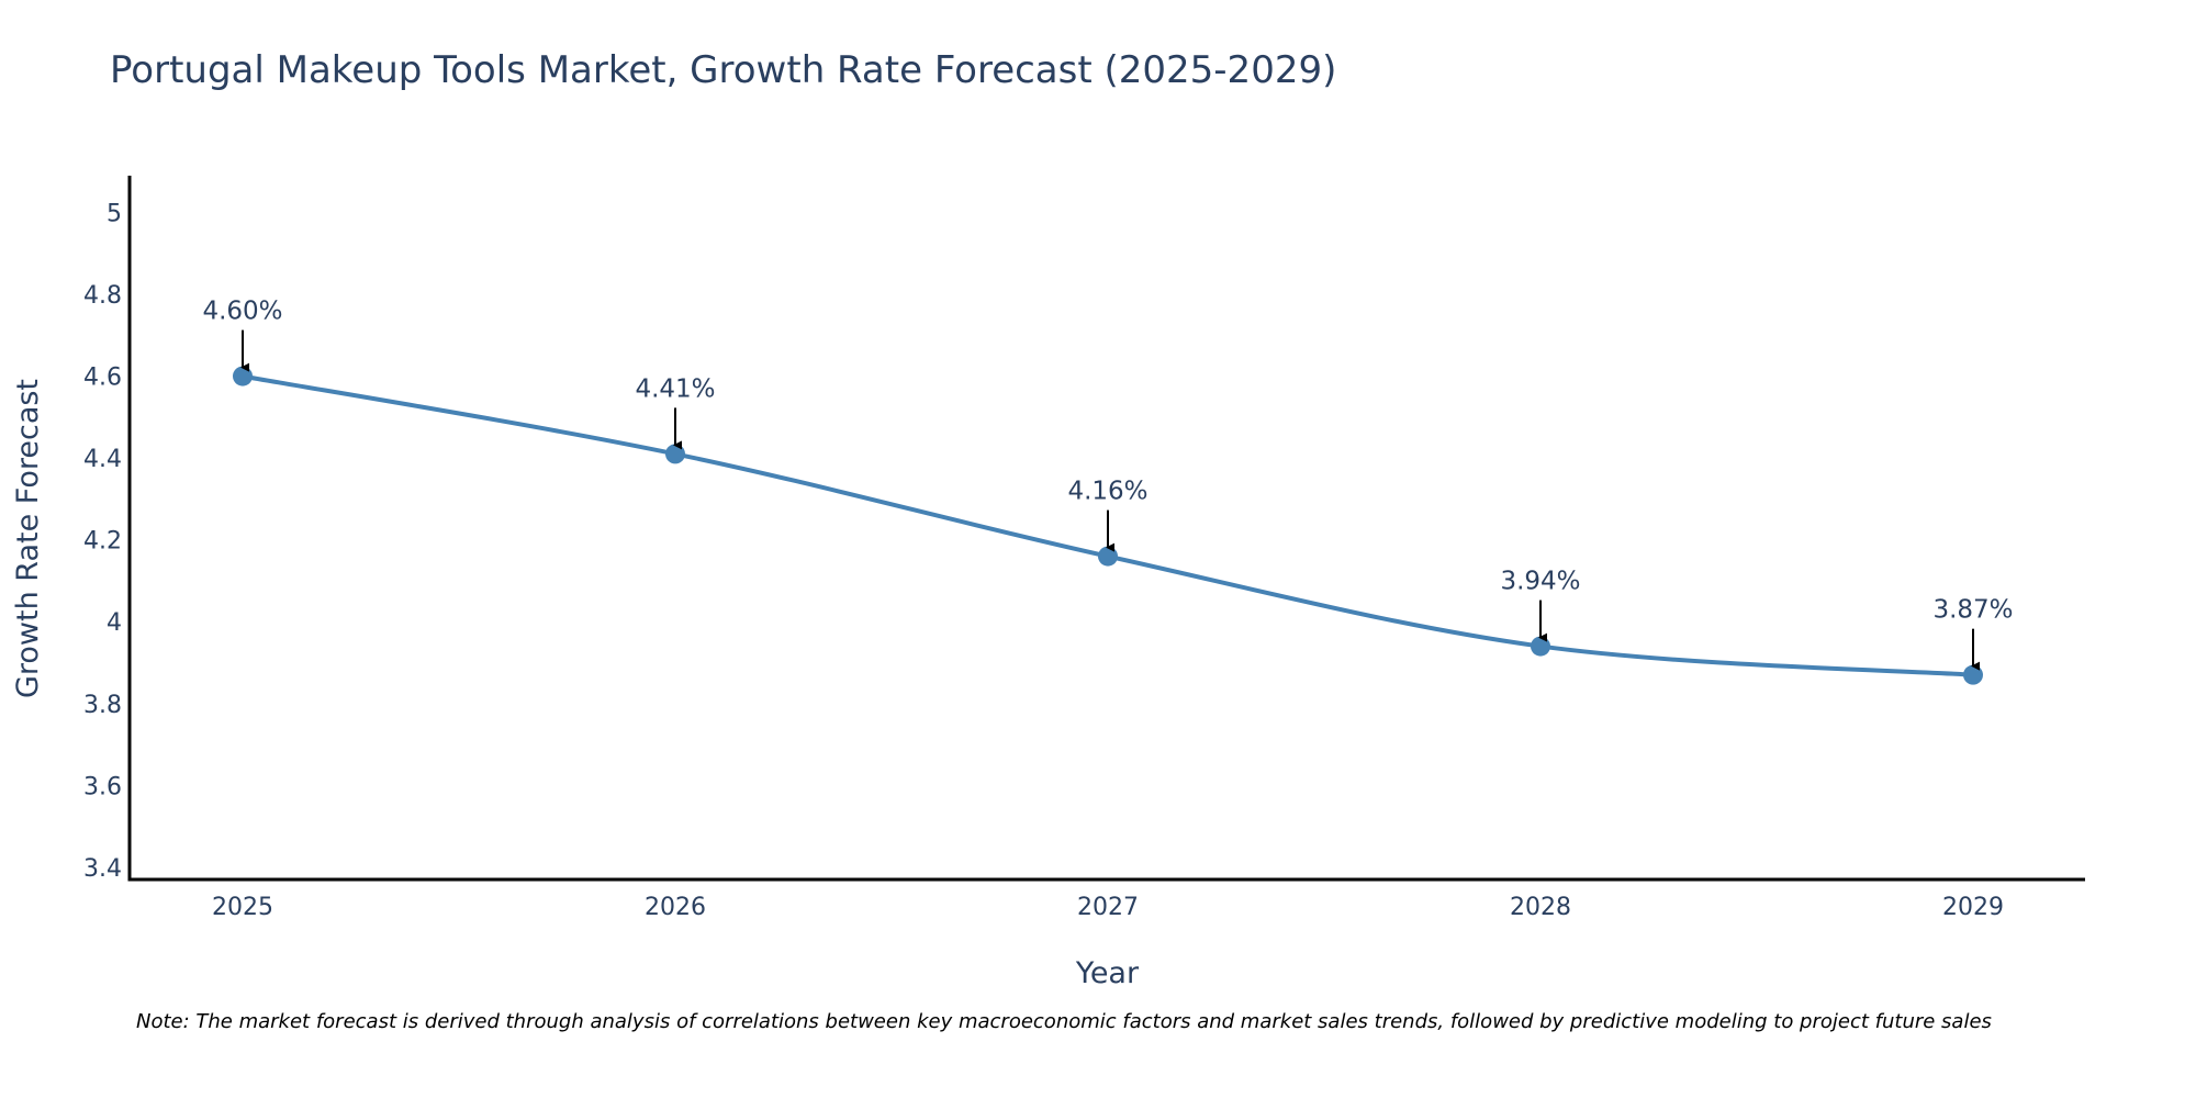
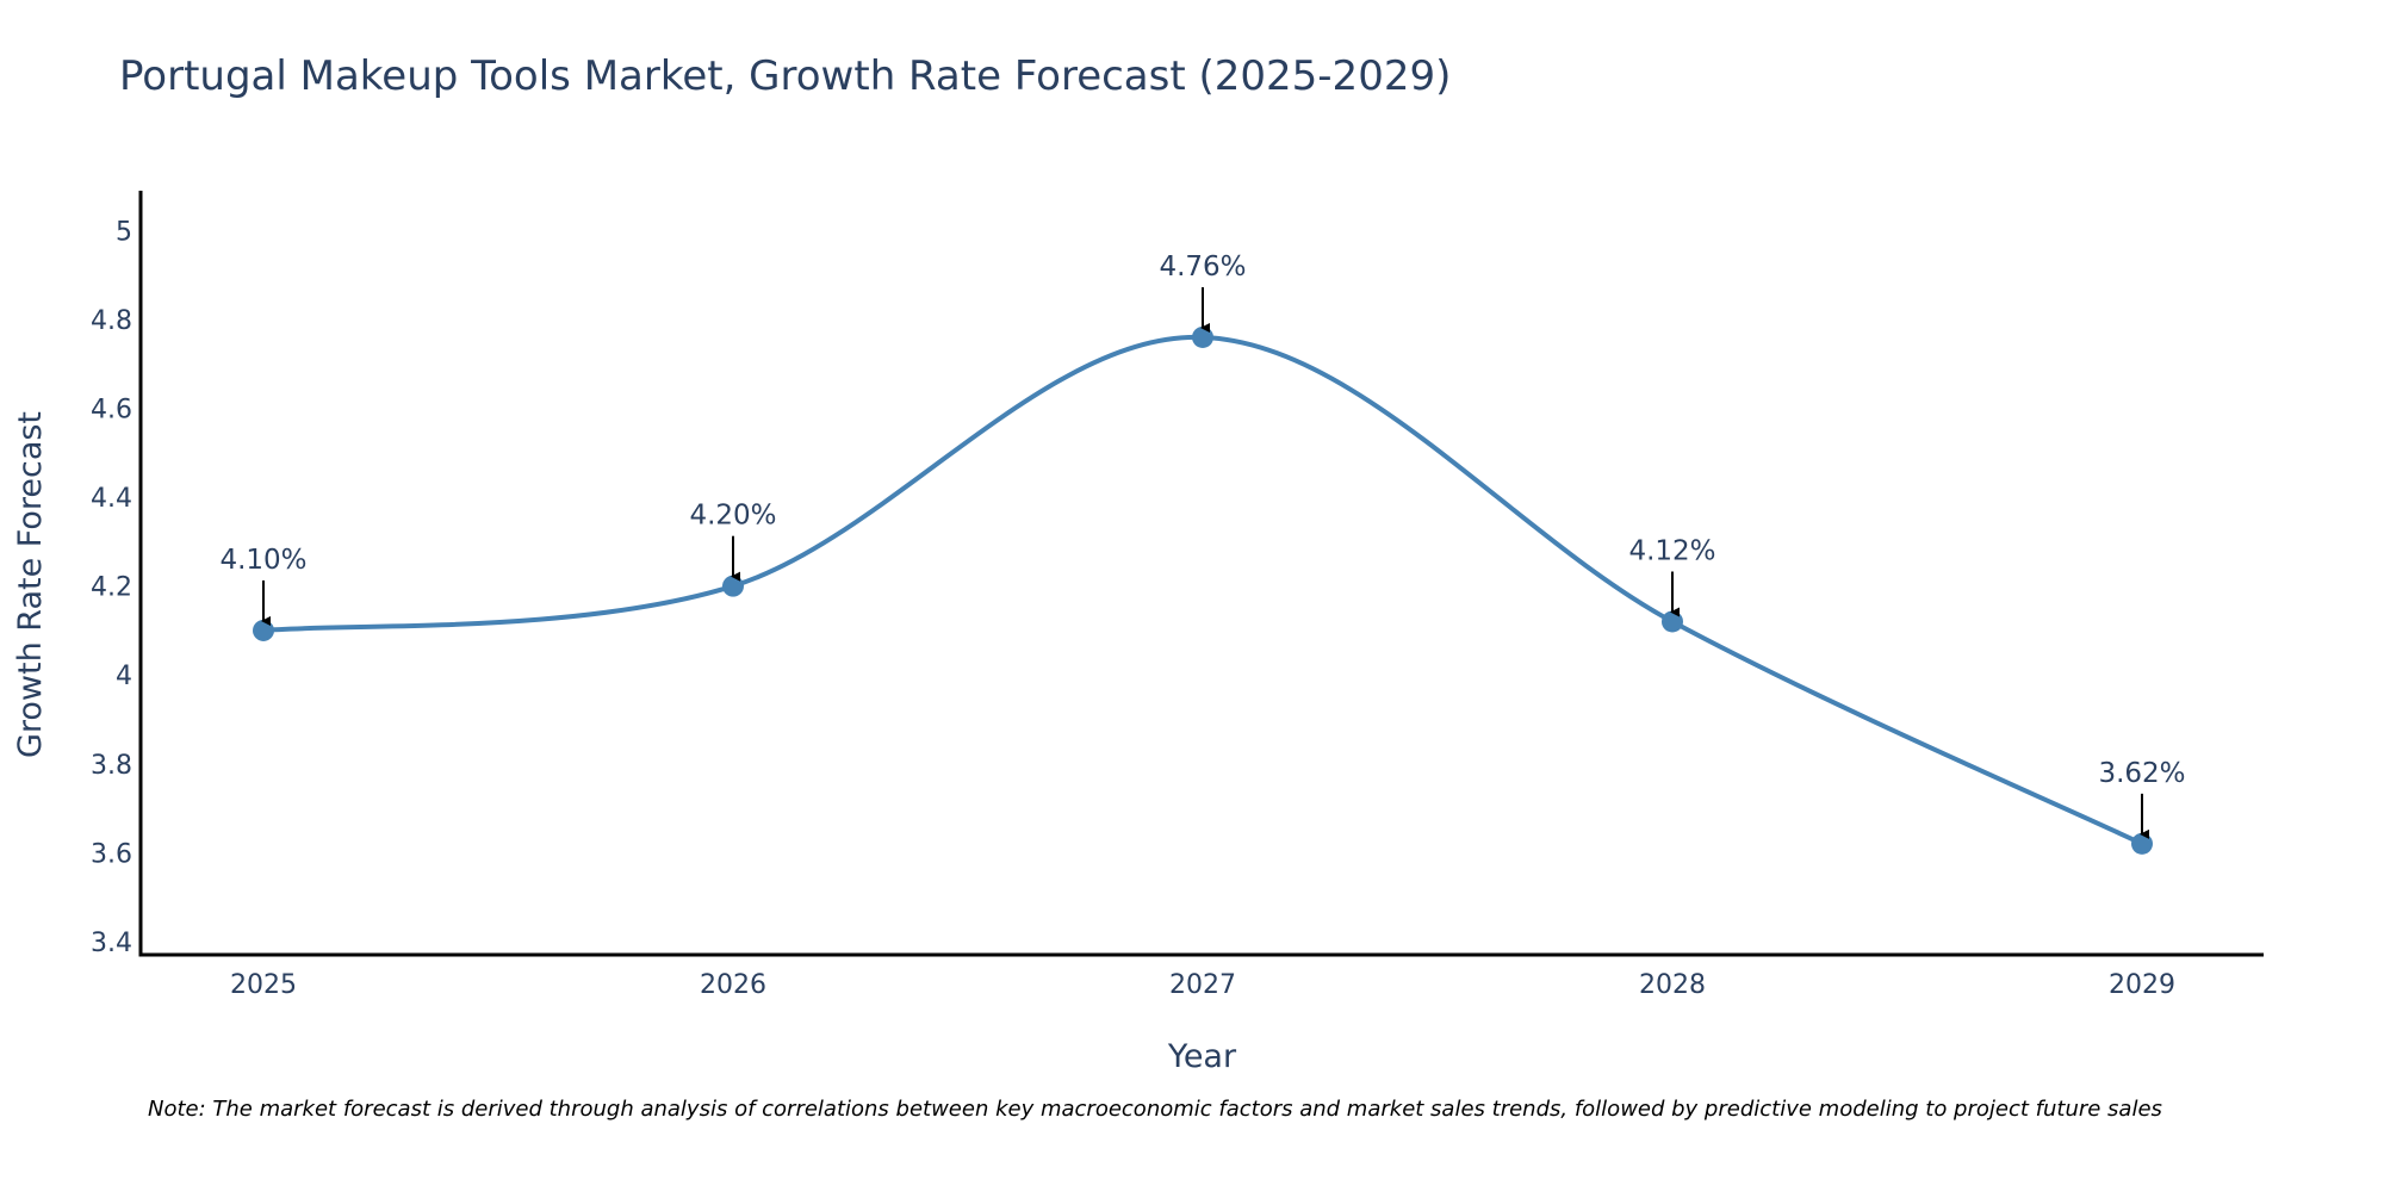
2025: 4.60% -> 4.10%
2026: 4.41% -> 4.20%
2027: 4.16% -> 4.76%
2028: 3.94% -> 4.12%
2029: 3.87% -> 3.62%
